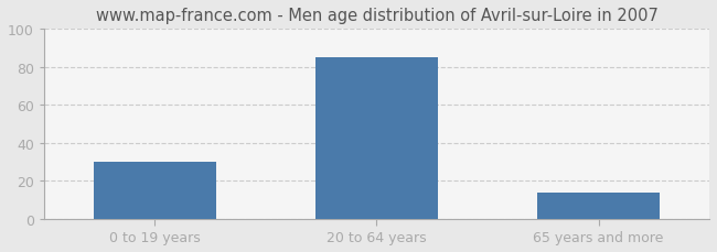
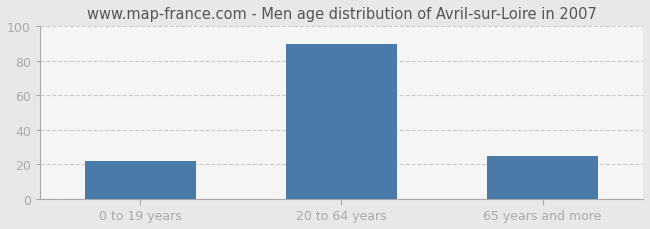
0 to 19 years: 30 -> 22
20 to 64 years: 85 -> 90
65 years and more: 14 -> 25
